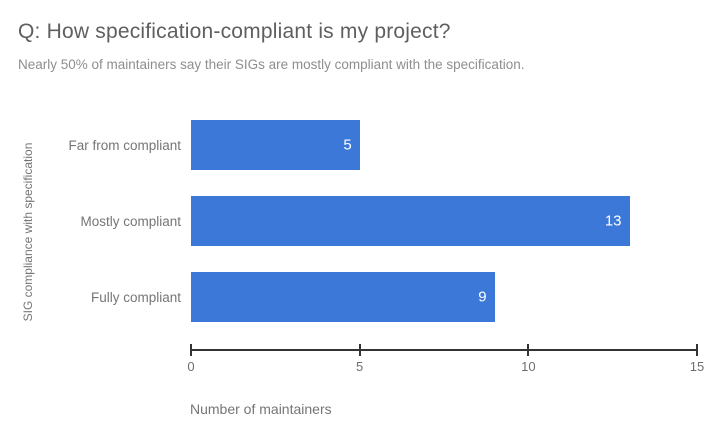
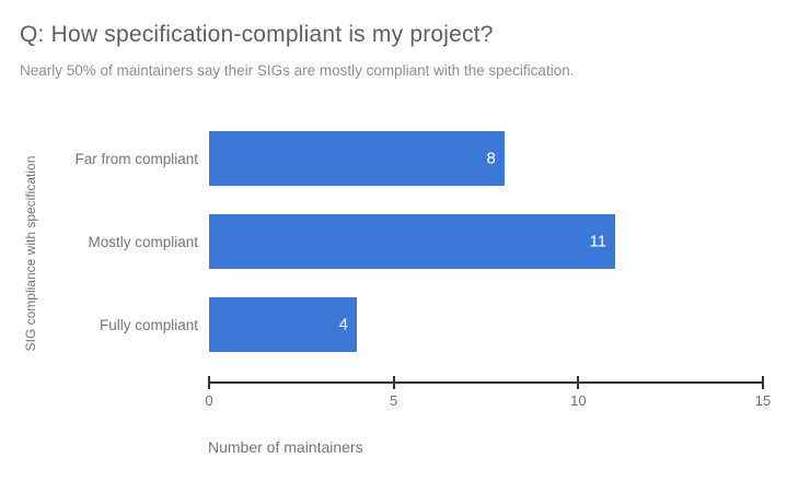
Far from compliant: 5 -> 8
Mostly compliant: 13 -> 11
Fully compliant: 9 -> 4
